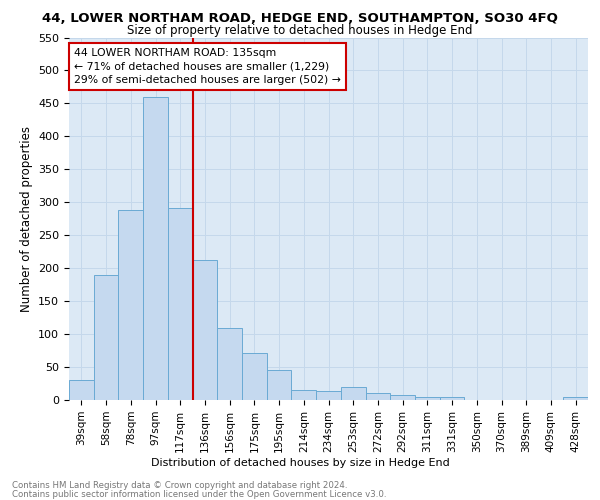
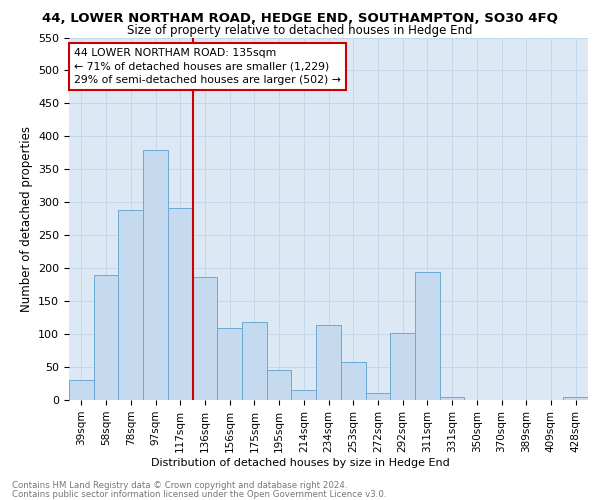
97sqm: 460 -> 380
136sqm: 213 -> 186
175sqm: 72 -> 118
234sqm: 13 -> 114
253sqm: 20 -> 58
292sqm: 7 -> 102
311sqm: 4 -> 194
